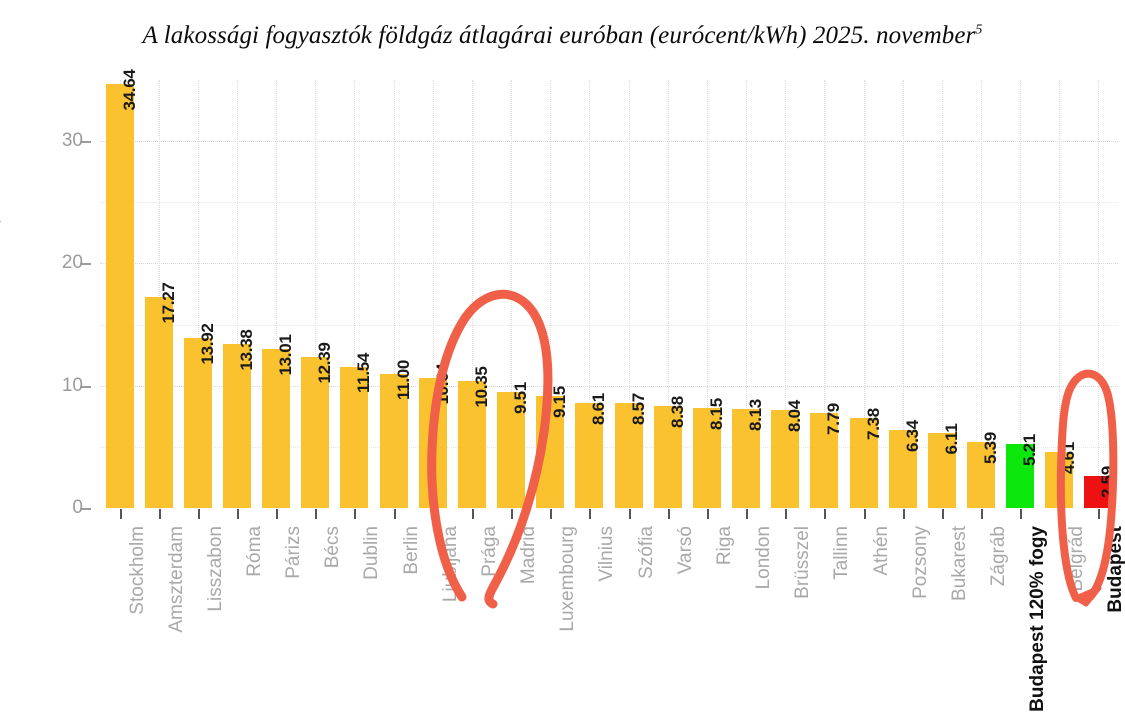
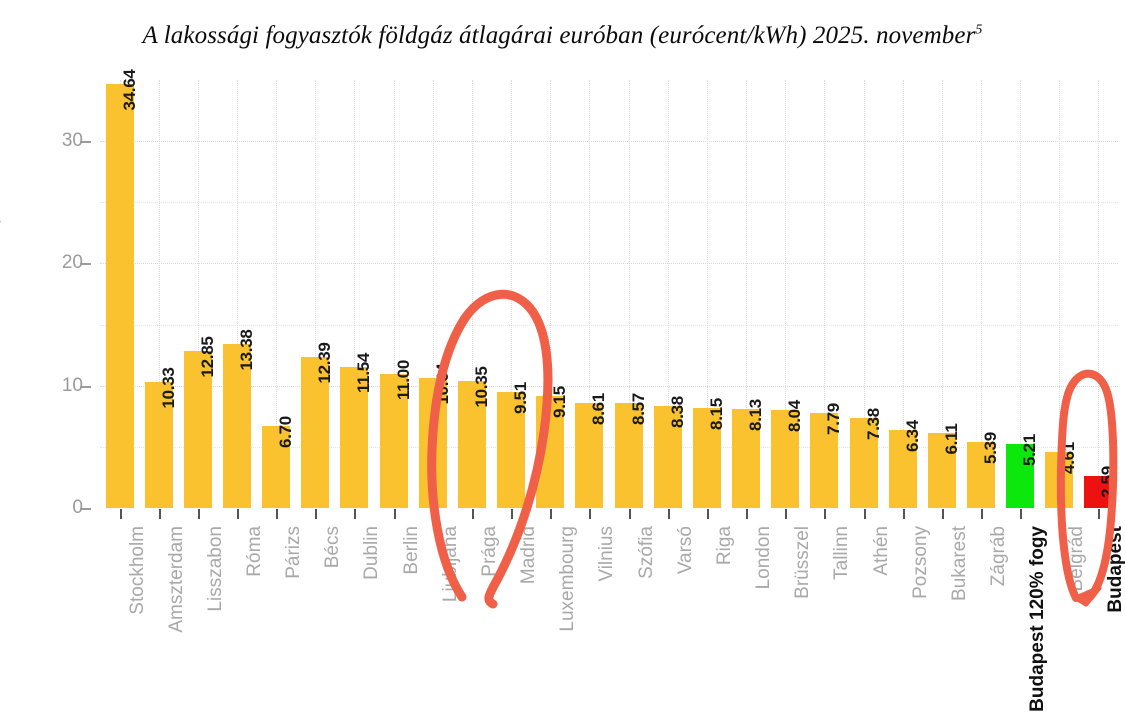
Amszterdam: 17.27 -> 10.33
Lisszabon: 13.92 -> 12.85
Párizs: 13.01 -> 6.70
